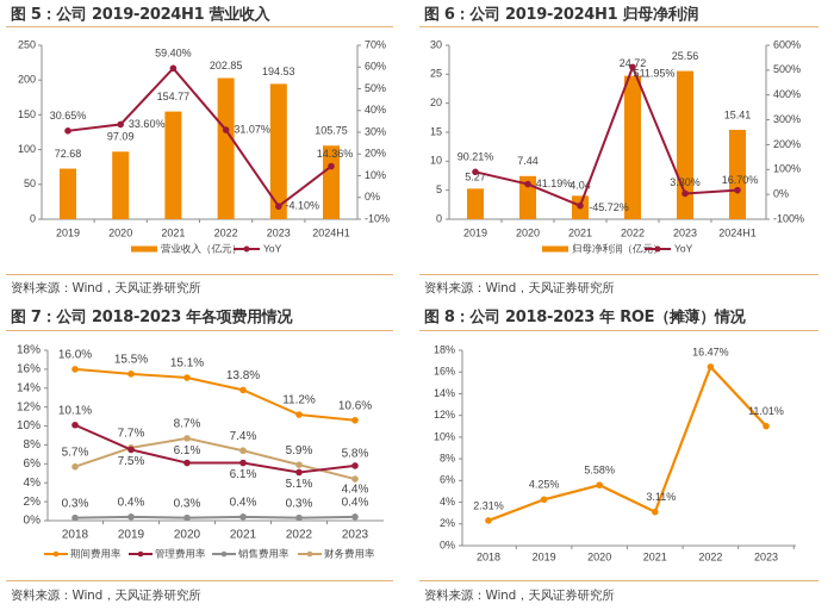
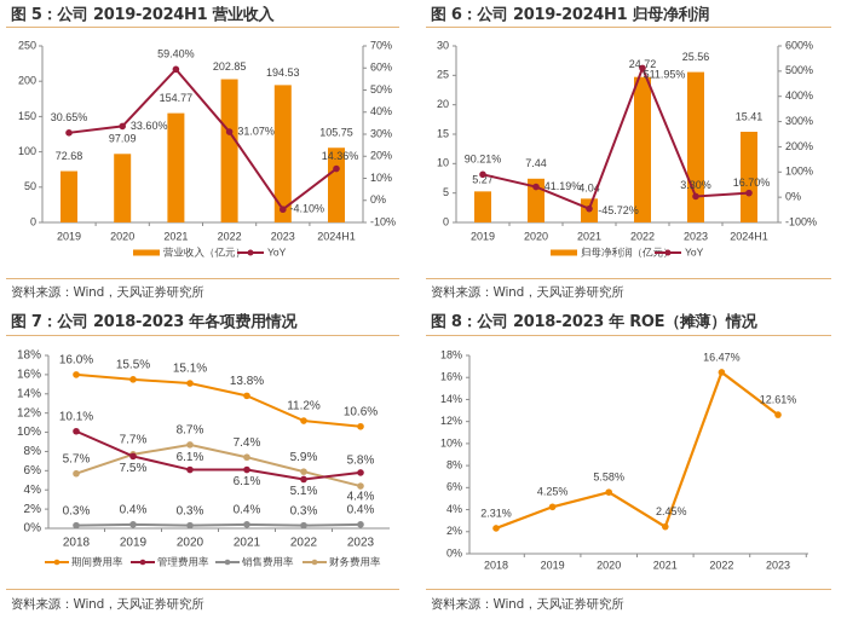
图 8：公司 2018-2023 年 ROE（摊薄）情况/2021: 3.11% -> 2.45%
图 8：公司 2018-2023 年 ROE（摊薄）情况/2023: 11.01% -> 12.61%
